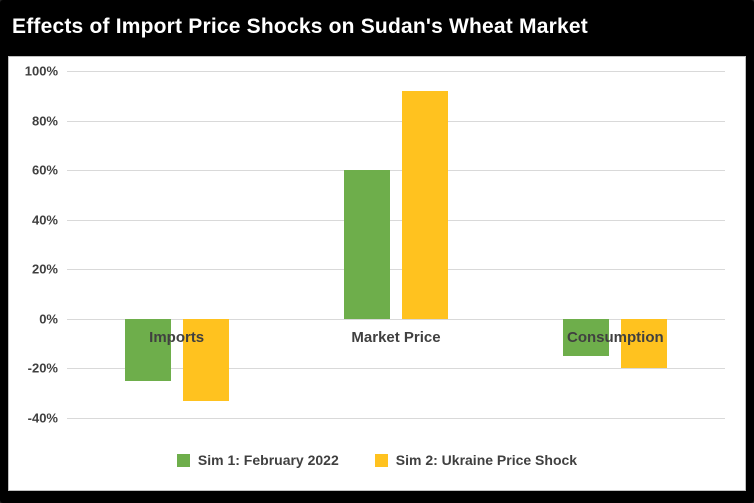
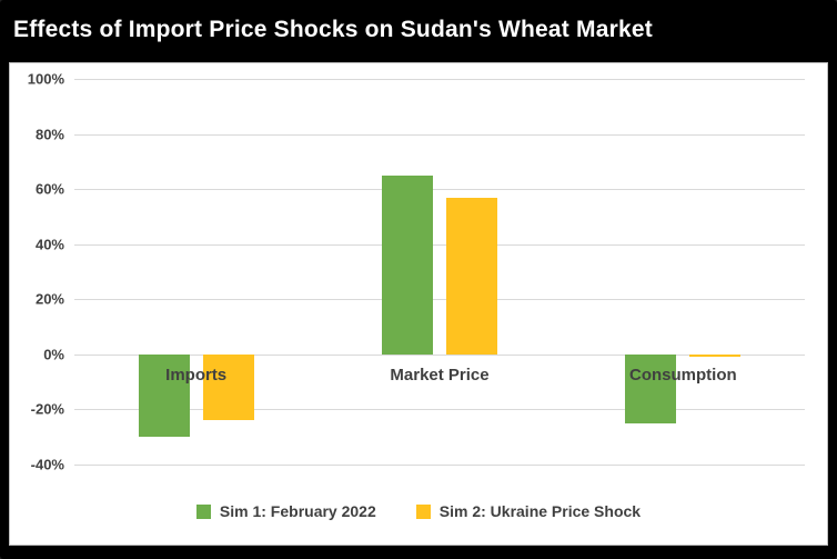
Sim 1: February 2022/Imports: -25% -> -30%
Sim 2: Ukraine Price Shock/Imports: -33% -> -24%
Sim 1: February 2022/Market Price: 60% -> 65%
Sim 2: Ukraine Price Shock/Market Price: 92% -> 57%
Sim 1: February 2022/Consumption: -15% -> -25%
Sim 2: Ukraine Price Shock/Consumption: -20% -> -1%
